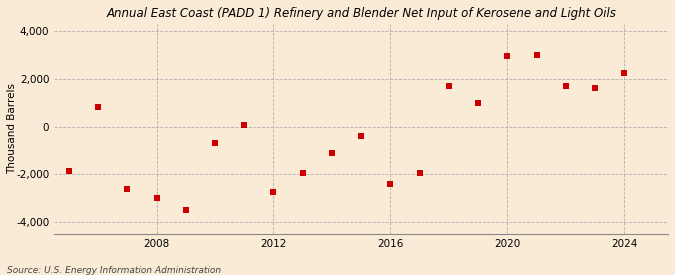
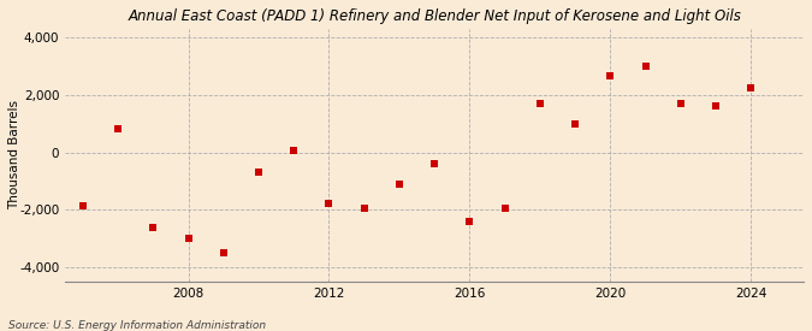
2012: -2,750 -> -1,800
2020: 2,950 -> 2,650
